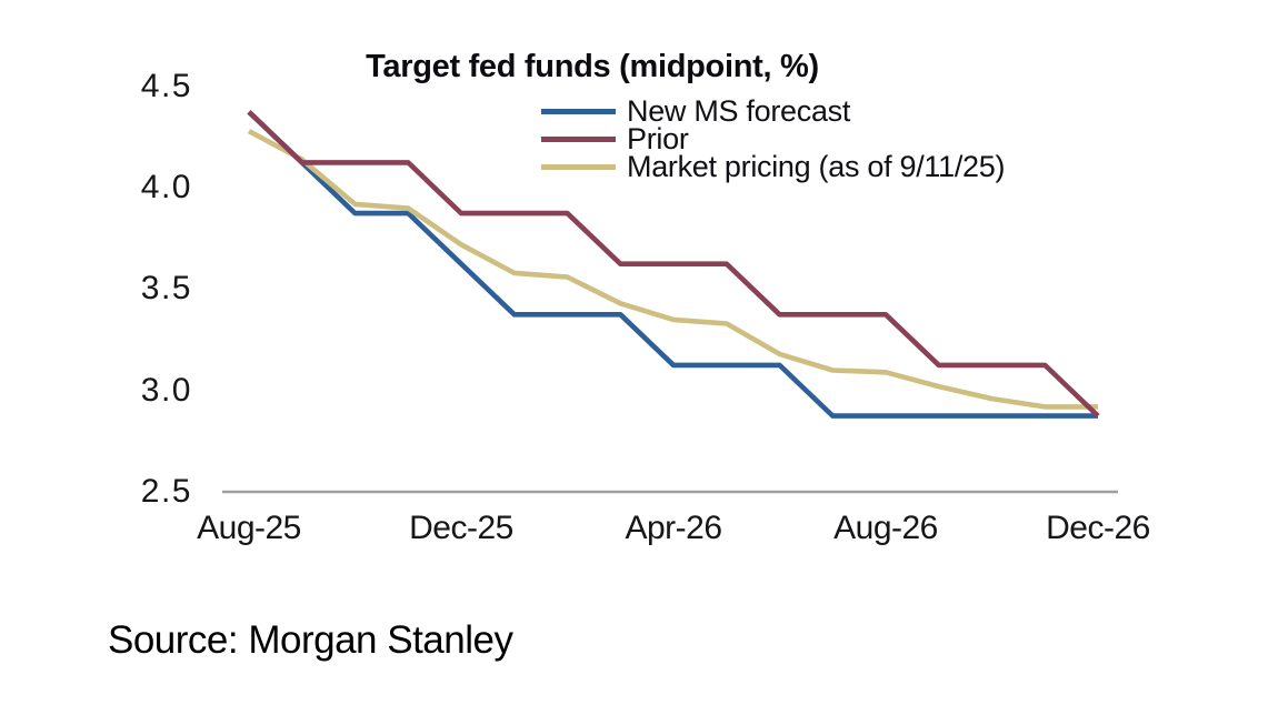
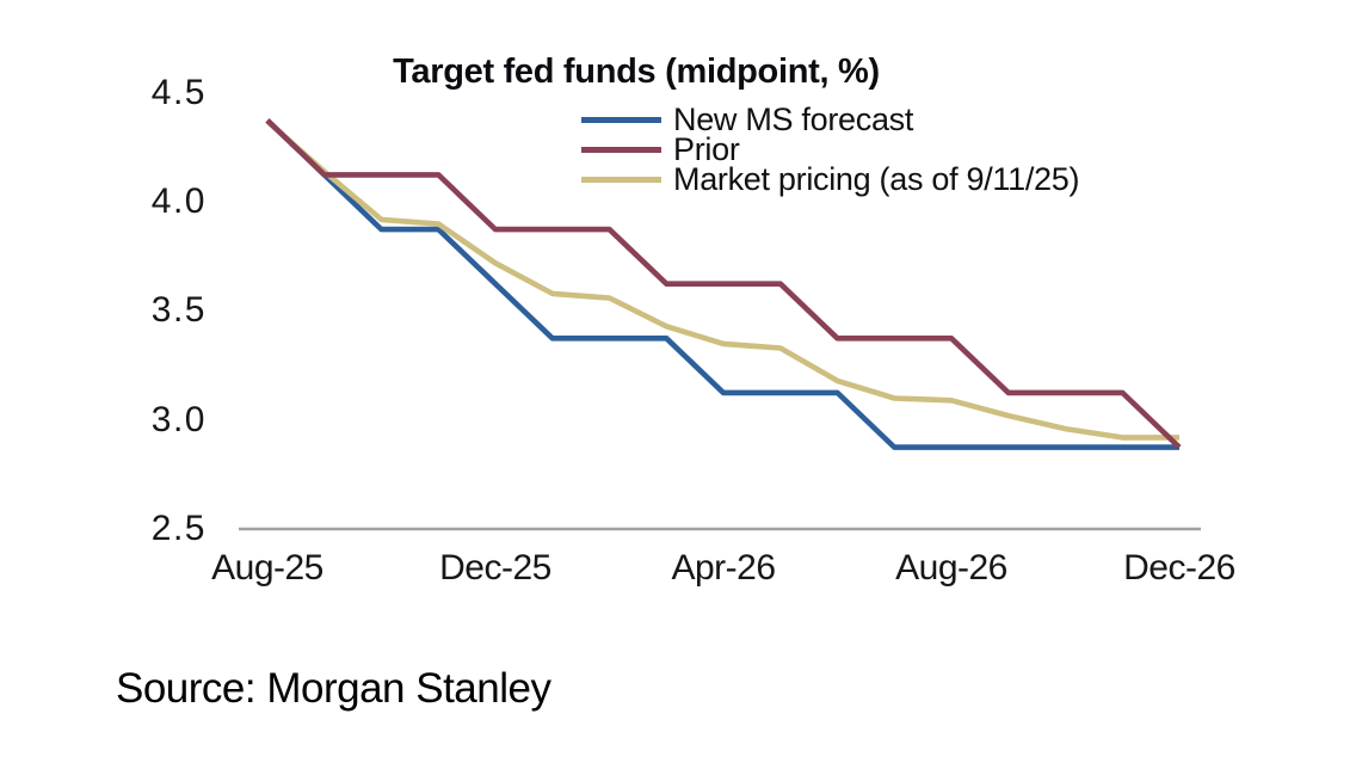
Market pricing (as of 9/11/25)/Aug-25: 4.28 -> 4.37
